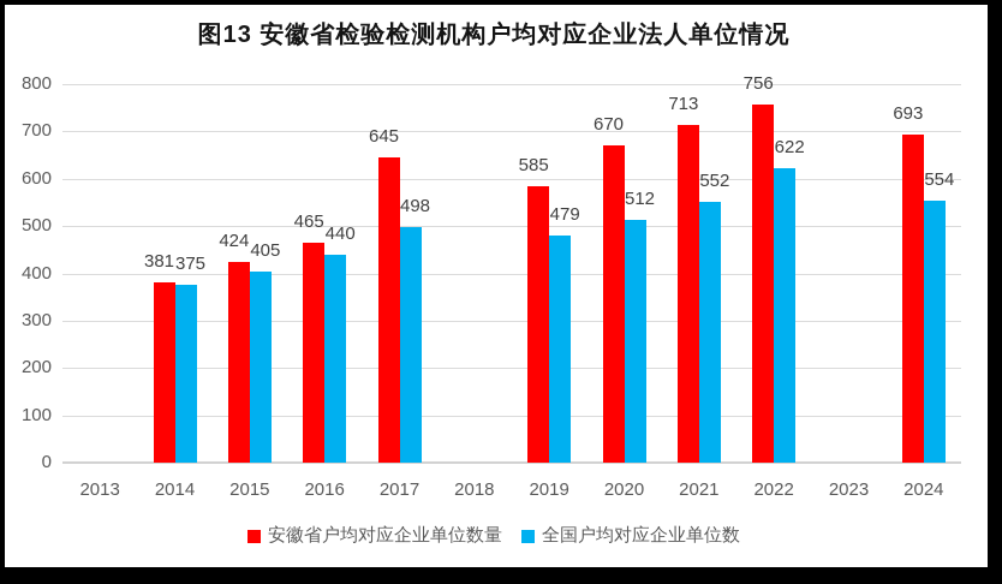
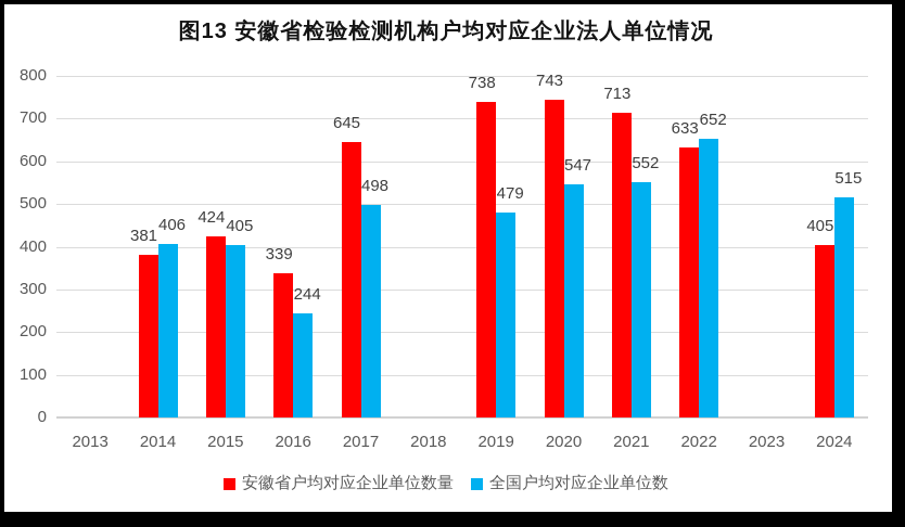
全国户均对应企业单位数/2014: 375 -> 406
安徽省户均对应企业单位数量/2016: 465 -> 339
全国户均对应企业单位数/2016: 440 -> 244
安徽省户均对应企业单位数量/2019: 585 -> 738
安徽省户均对应企业单位数量/2020: 670 -> 743
全国户均对应企业单位数/2020: 512 -> 547
安徽省户均对应企业单位数量/2022: 756 -> 633
全国户均对应企业单位数/2022: 622 -> 652
安徽省户均对应企业单位数量/2024: 693 -> 405
全国户均对应企业单位数/2024: 554 -> 515
